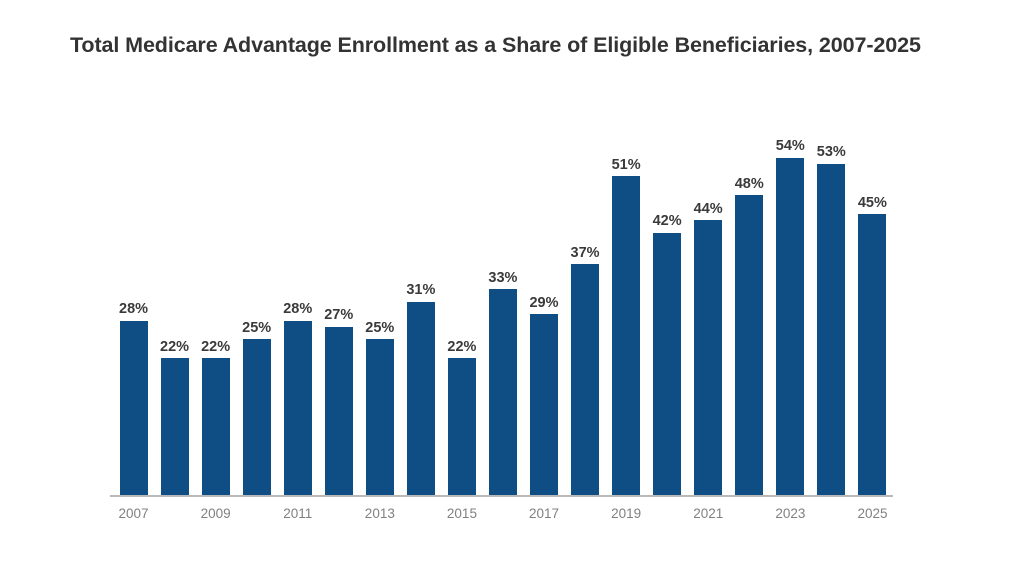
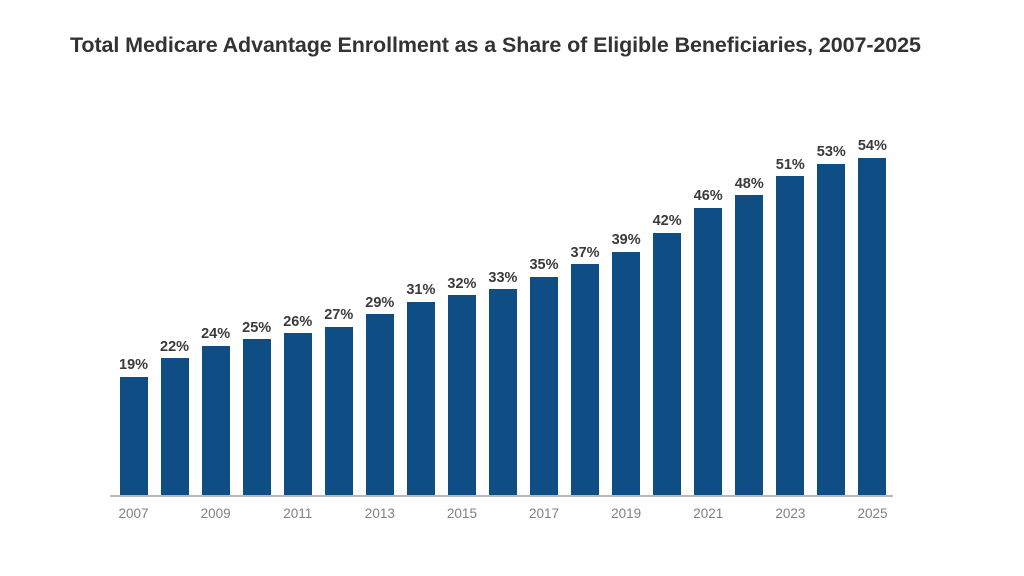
2007: 28% -> 19%
2009: 22% -> 24%
2011: 28% -> 26%
2013: 25% -> 29%
2015: 22% -> 32%
2017: 29% -> 35%
2019: 51% -> 39%
2021: 44% -> 46%
2023: 54% -> 51%
2025: 45% -> 54%
